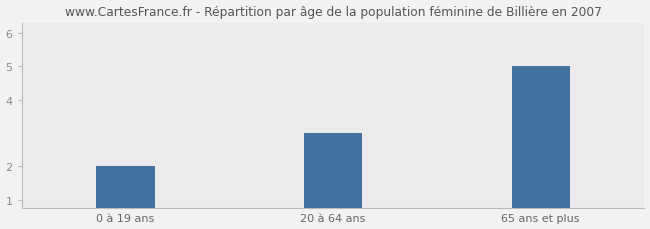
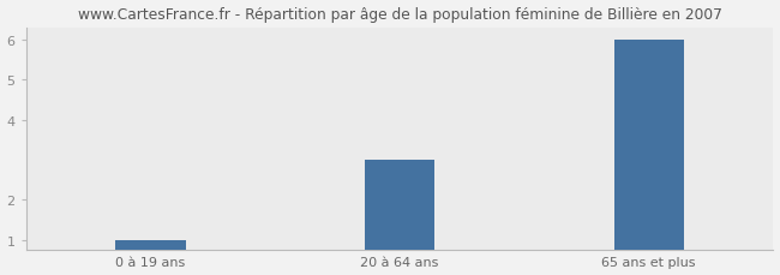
0 à 19 ans: 2 -> 1
65 ans et plus: 5 -> 6
